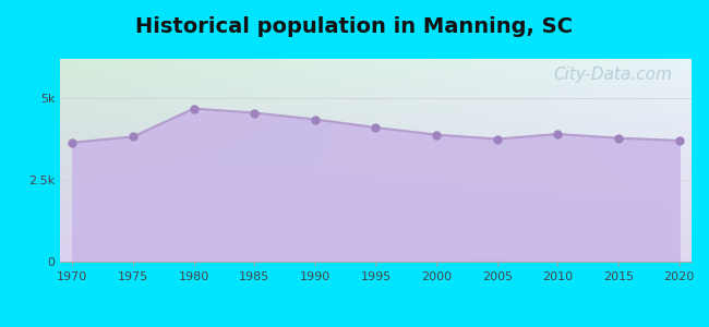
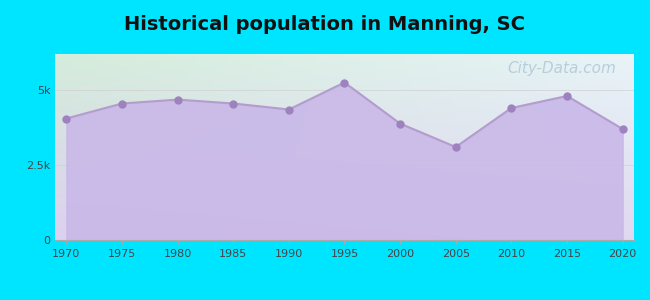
1970: 3.64k -> 4.05k
1975: 3.82k -> 4.55k
1995: 4.10k -> 5.25k
2005: 3.75k -> 3.10k
2010: 3.90k -> 4.40k
2015: 3.78k -> 4.80k
